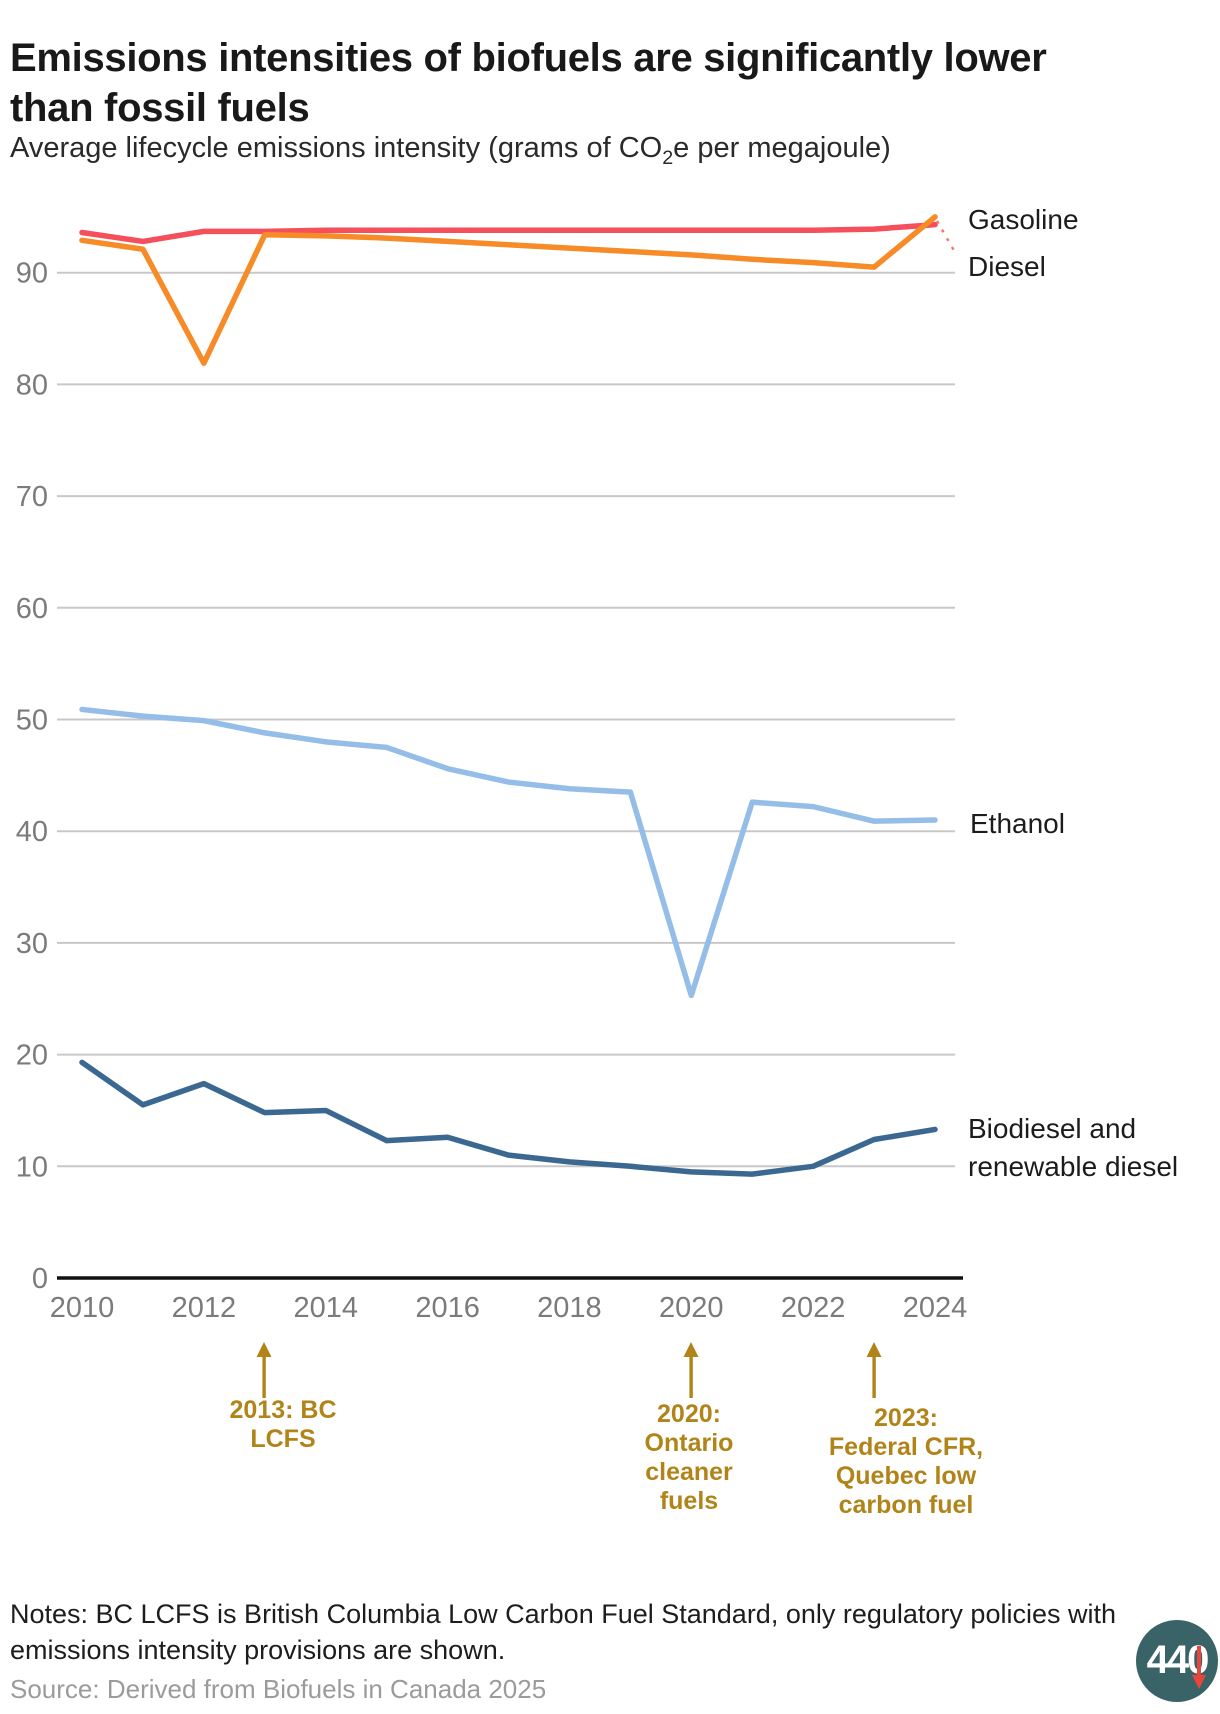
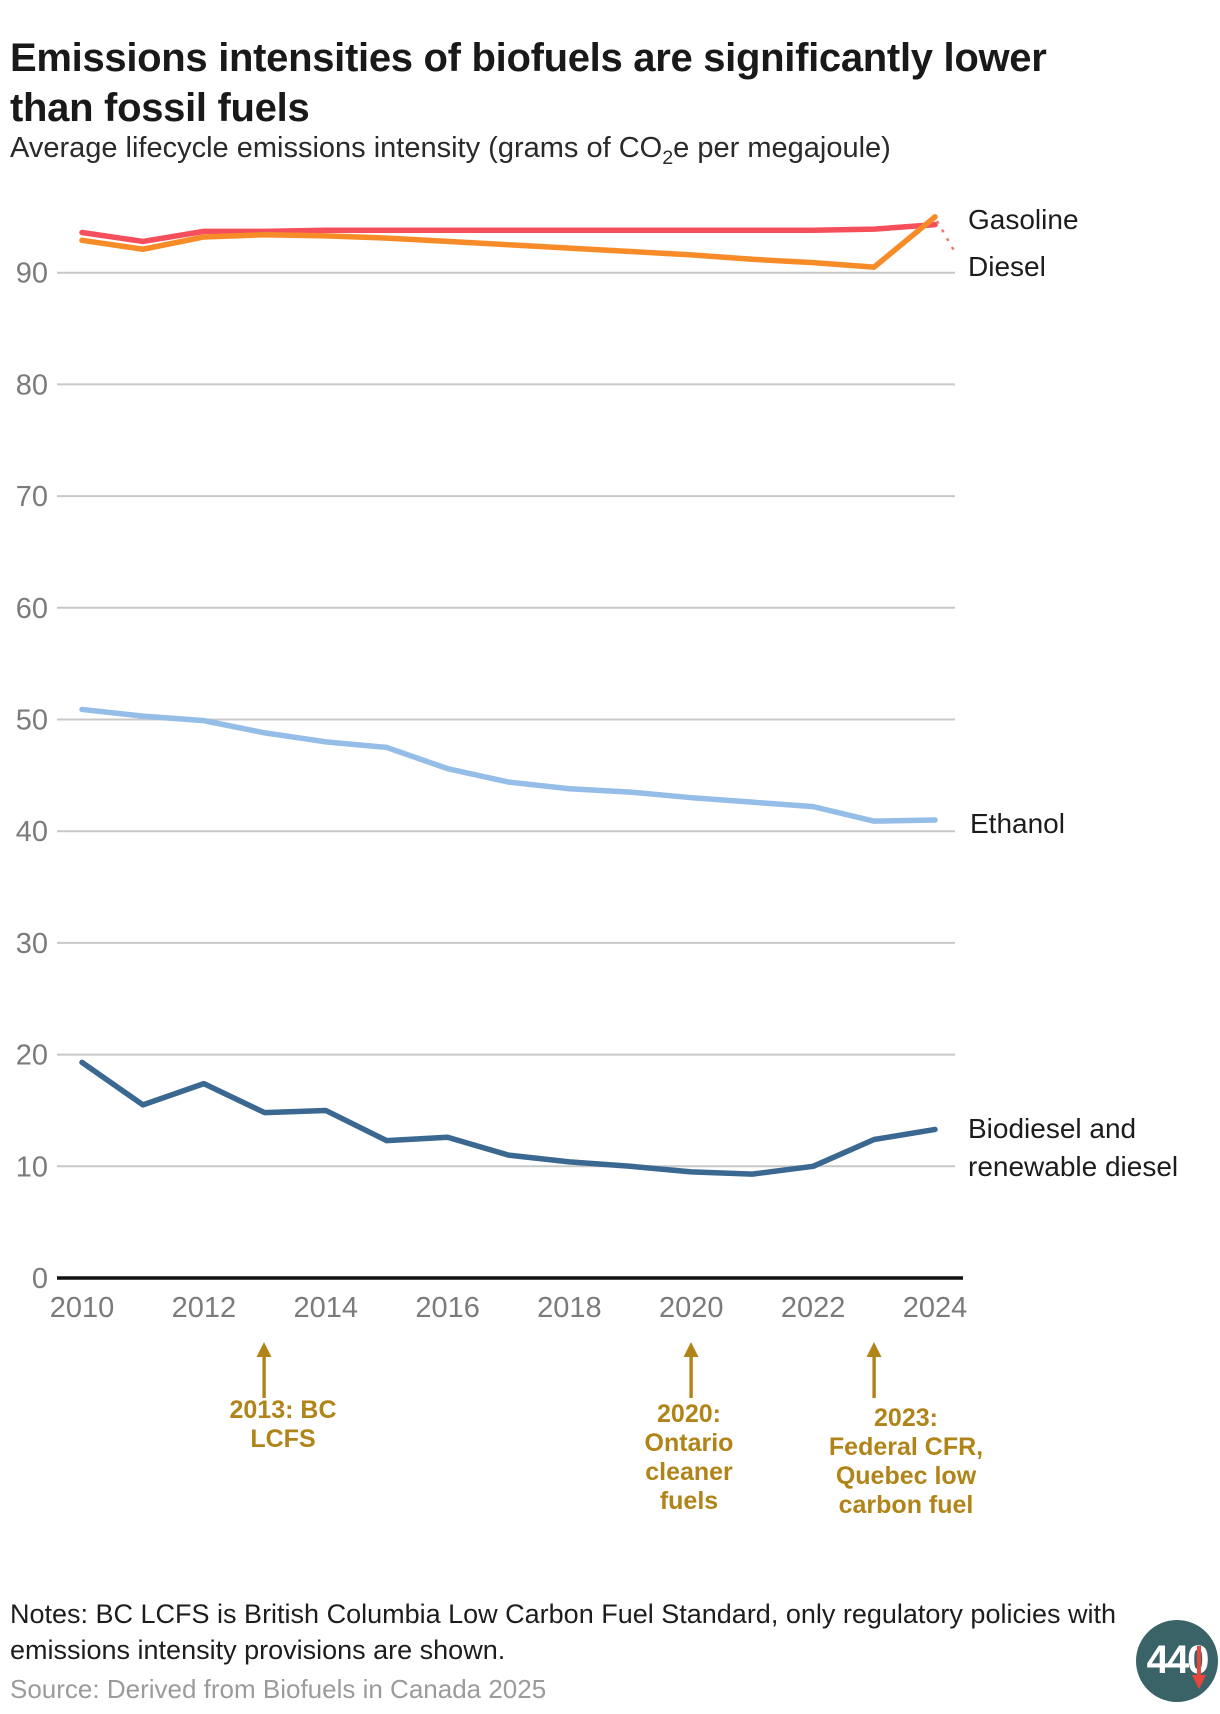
Diesel/2012: 81.9 -> 93.2
Ethanol/2020: 25.3 -> 43.0
